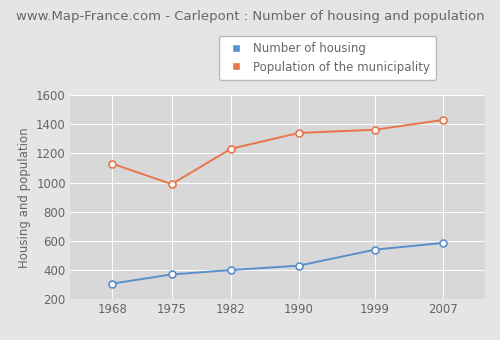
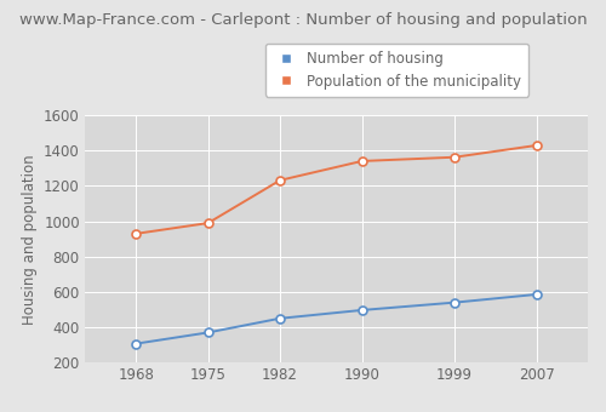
Population of the municipality/1968: 1130 -> 930
Number of housing/1982: 400 -> 450
Number of housing/1990: 430 -> 500
